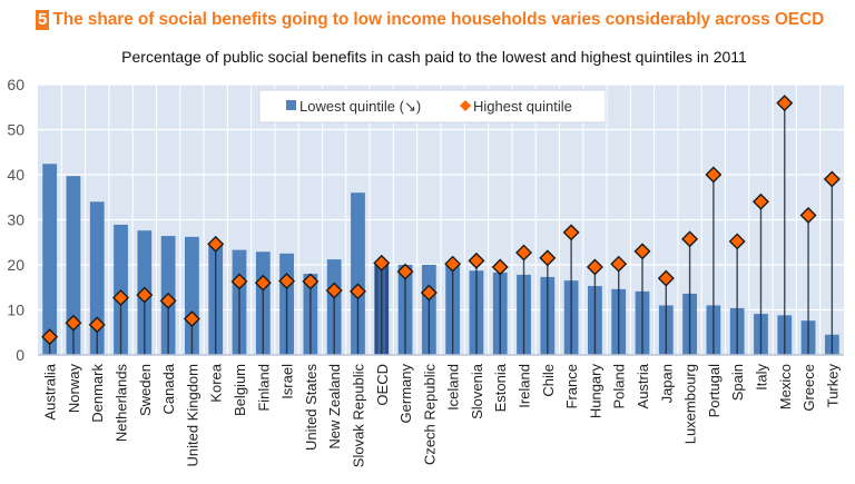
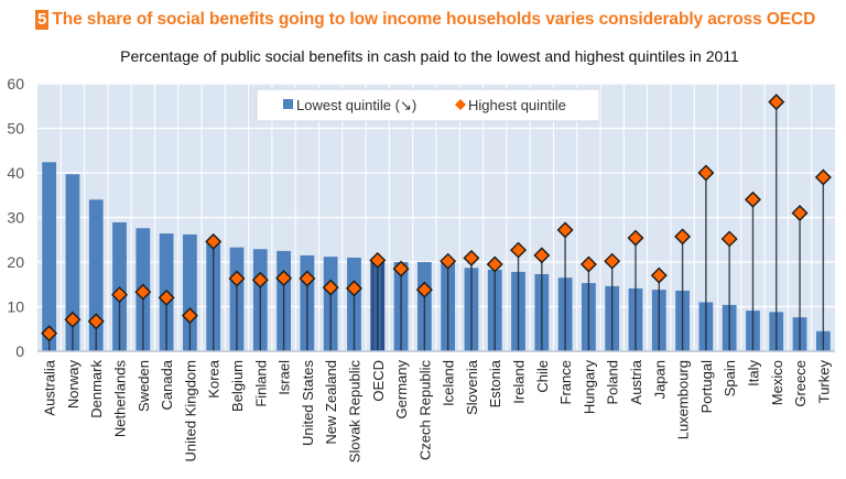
Lowest quintile (↘)/United States: 18 -> 22
Lowest quintile (↘)/Slovak Republic: 36 -> 21
Highest quintile/Austria: 23 -> 25
Lowest quintile (↘)/Japan: 11 -> 14
